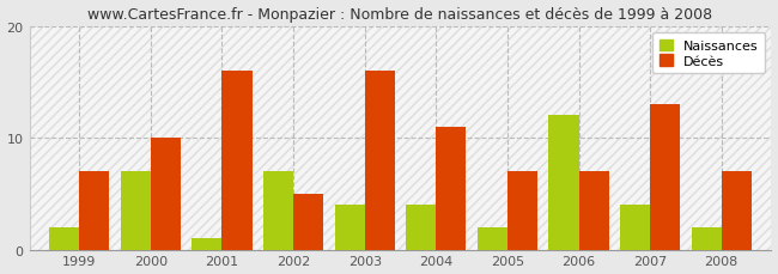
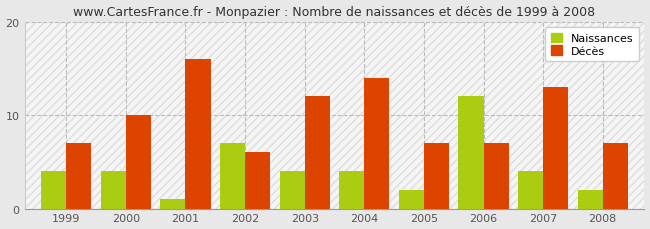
Naissances/1999: 2 -> 4
Naissances/2000: 7 -> 4
Décès/2002: 5 -> 6
Décès/2003: 16 -> 12
Décès/2004: 11 -> 14
